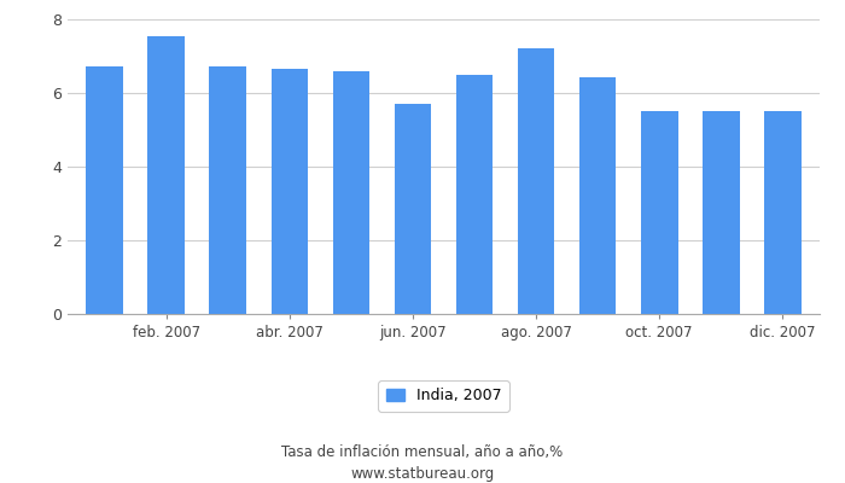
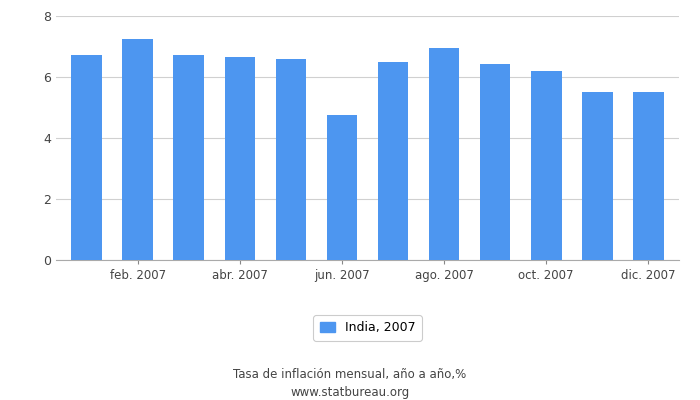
feb. 2007: 7.53 -> 7.25
jun. 2007: 5.70 -> 4.75
ago. 2007: 7.22 -> 6.95
oct. 2007: 5.50 -> 6.20
